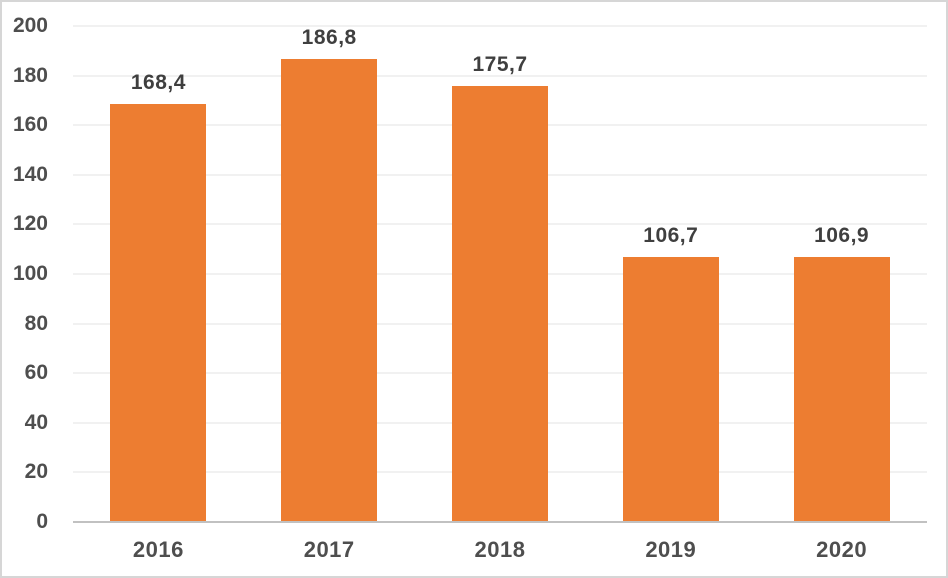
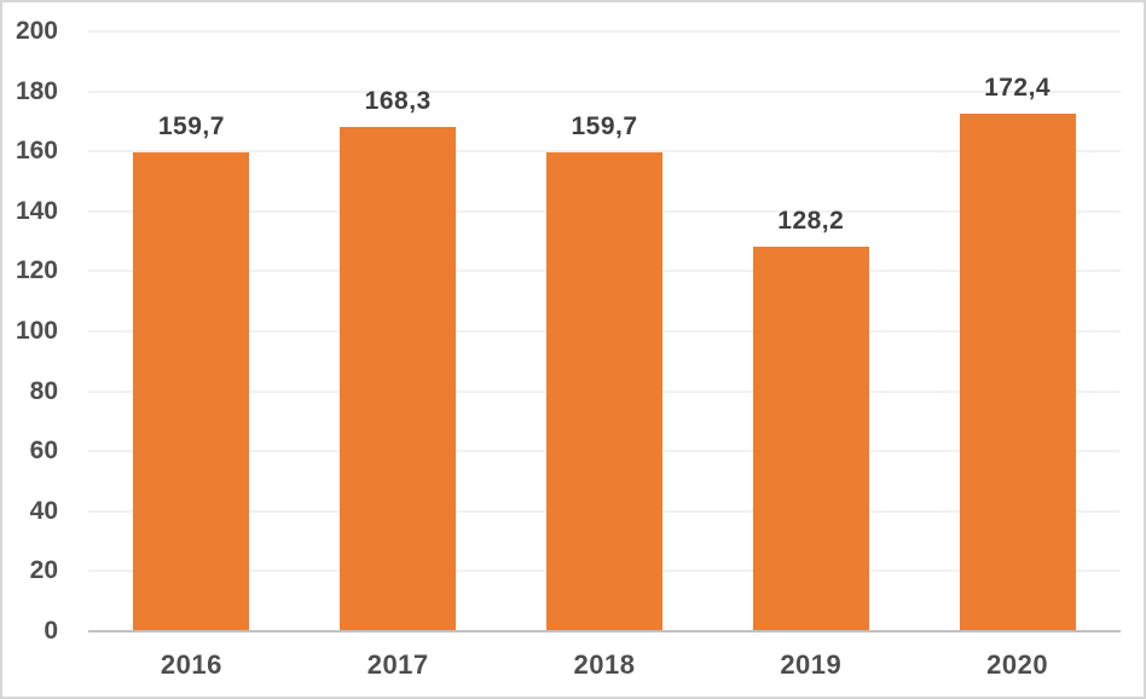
2016: 168,4 -> 159,7
2017: 186,8 -> 168,3
2018: 175,7 -> 159,7
2019: 106,7 -> 128,2
2020: 106,9 -> 172,4
